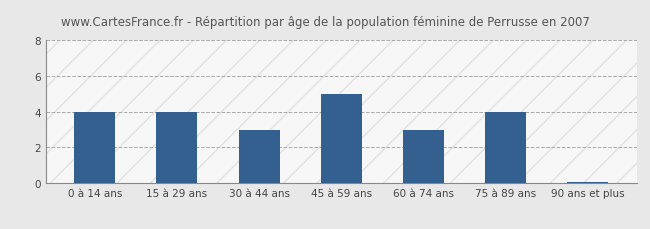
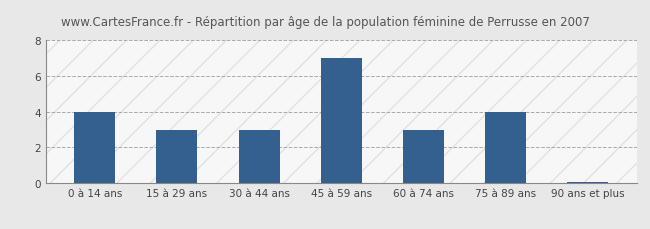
15 à 29 ans: 4.0 -> 3.0
45 à 59 ans: 5.0 -> 7.0
